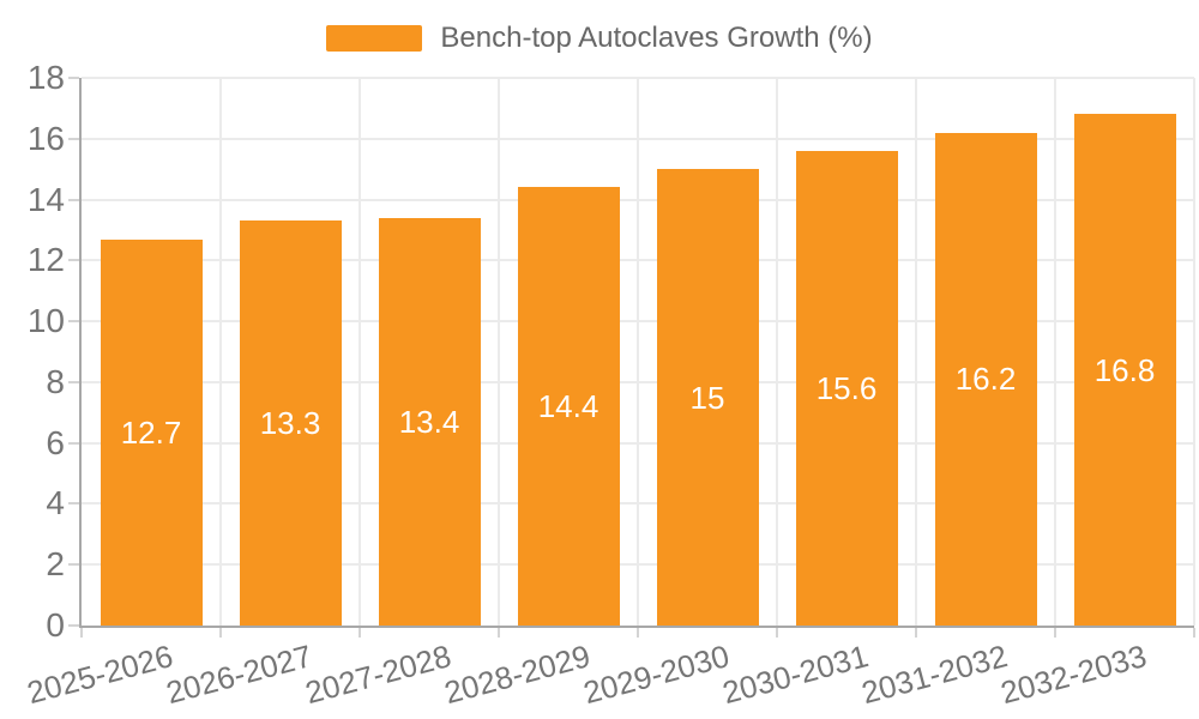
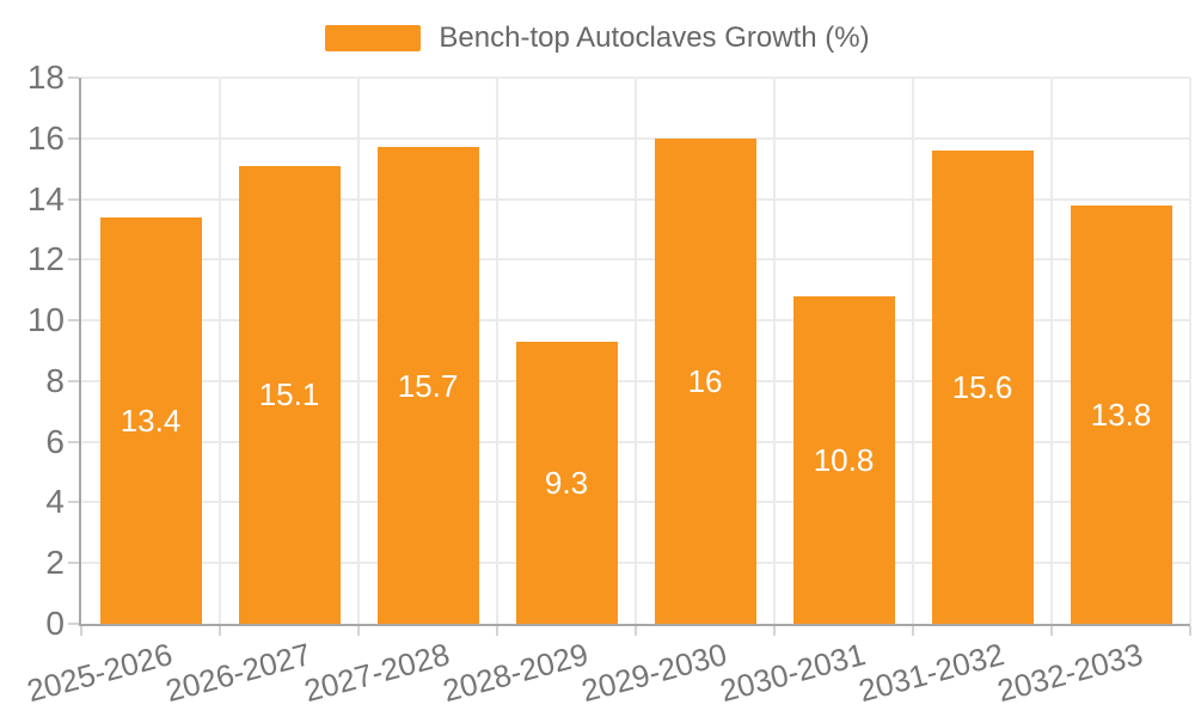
2025-2026: 12.7 -> 13.4
2026-2027: 13.3 -> 15.1
2027-2028: 13.4 -> 15.7
2028-2029: 14.4 -> 9.3
2029-2030: 15 -> 16
2030-2031: 15.6 -> 10.8
2031-2032: 16.2 -> 15.6
2032-2033: 16.8 -> 13.8
